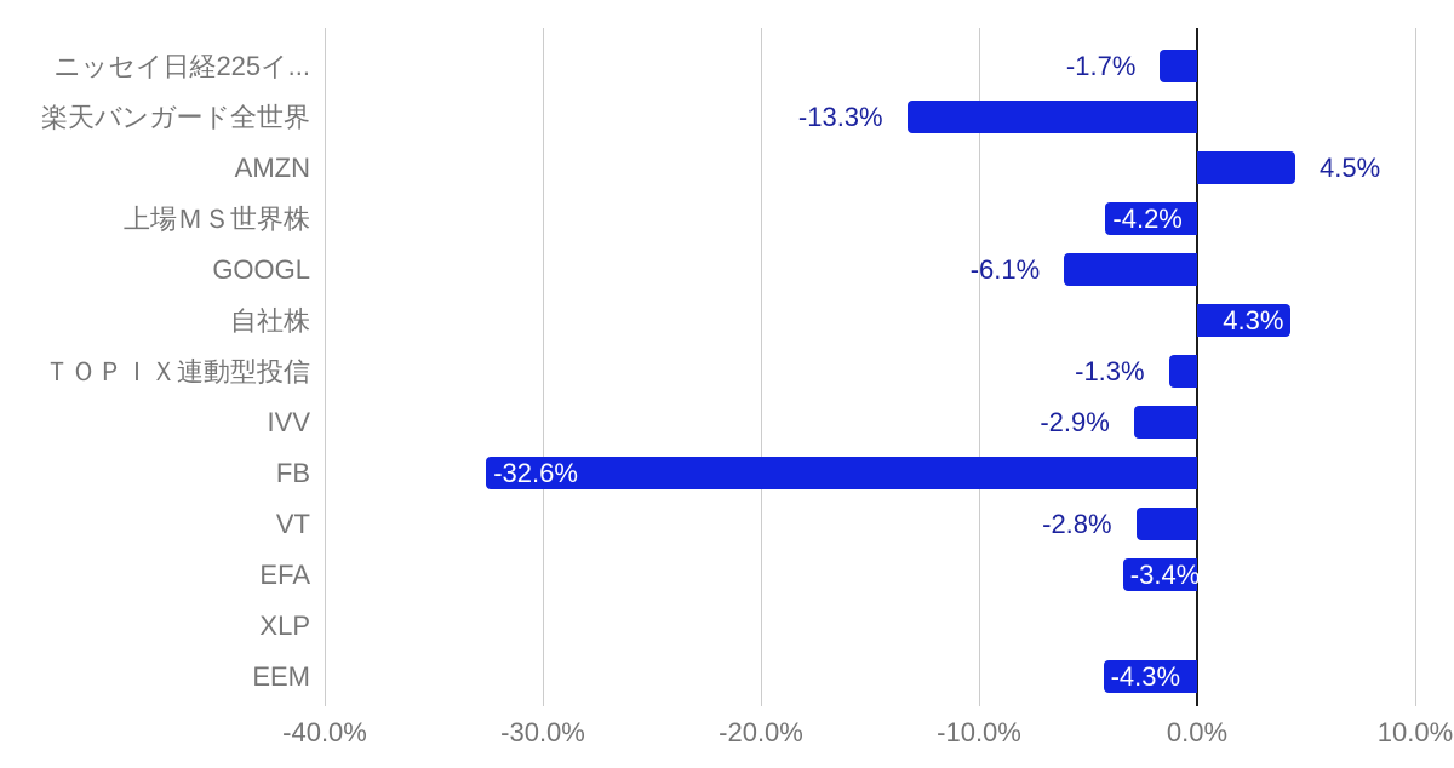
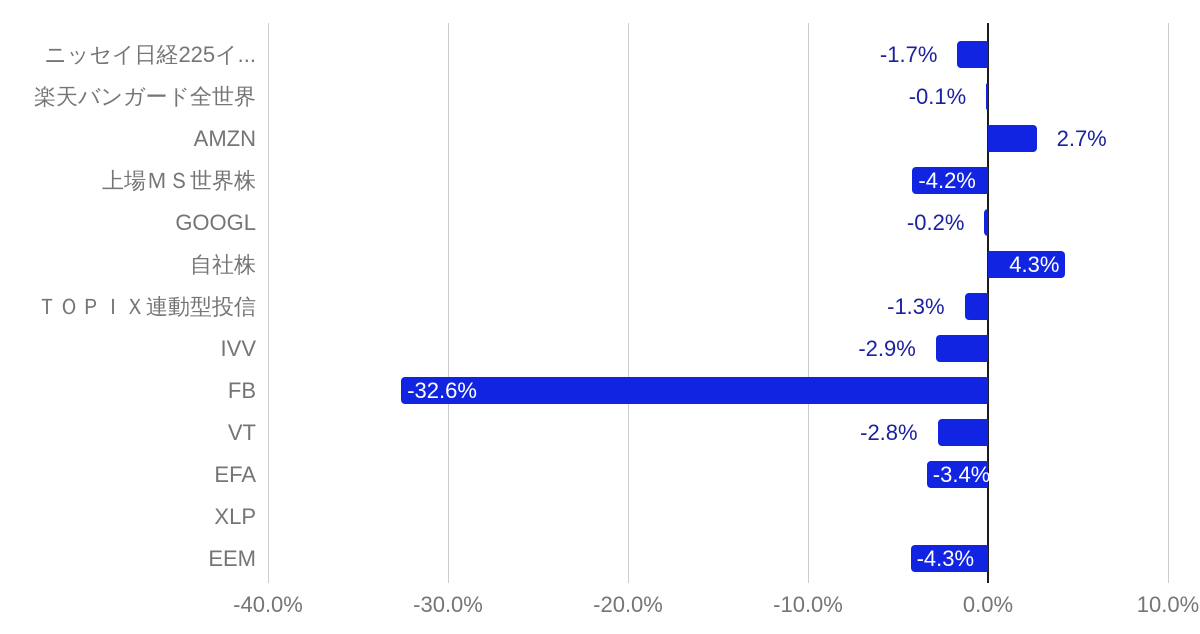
楽天バンガード全世界: -13.3% -> -0.1%
AMZN: 4.5% -> 2.7%
GOOGL: -6.1% -> -0.2%
